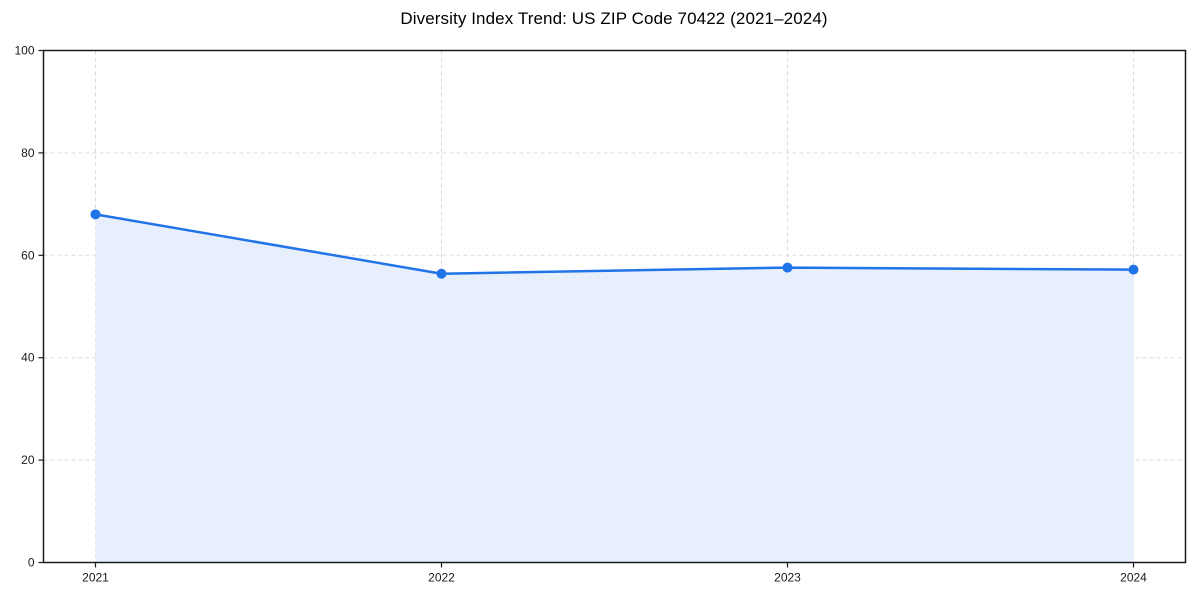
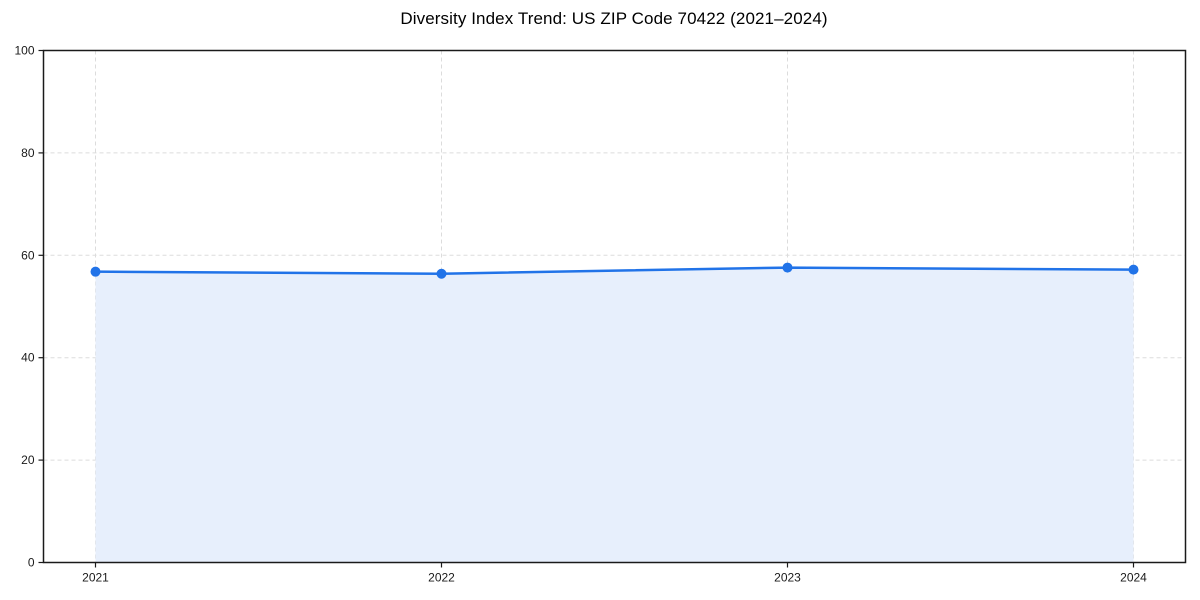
2021: 68 -> 57
